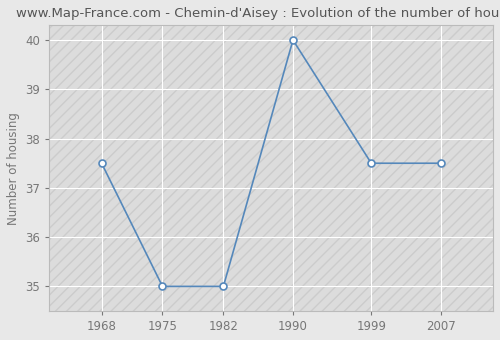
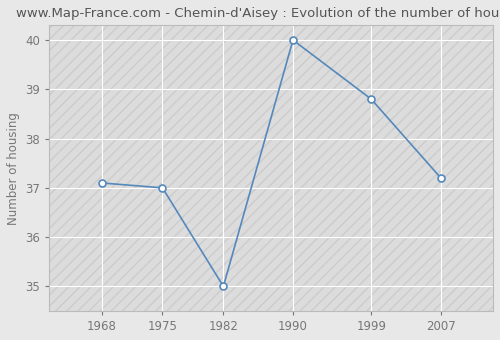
1968: 37.5 -> 37.1
1975: 35.0 -> 37.0
1999: 37.5 -> 38.8
2007: 37.5 -> 37.2
